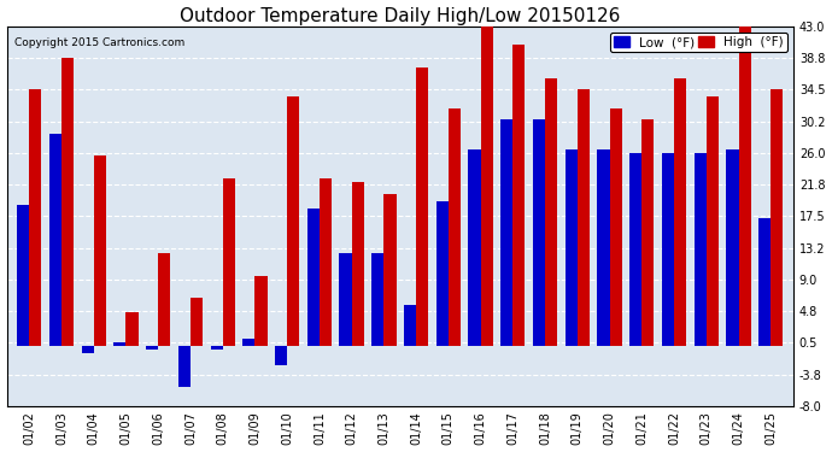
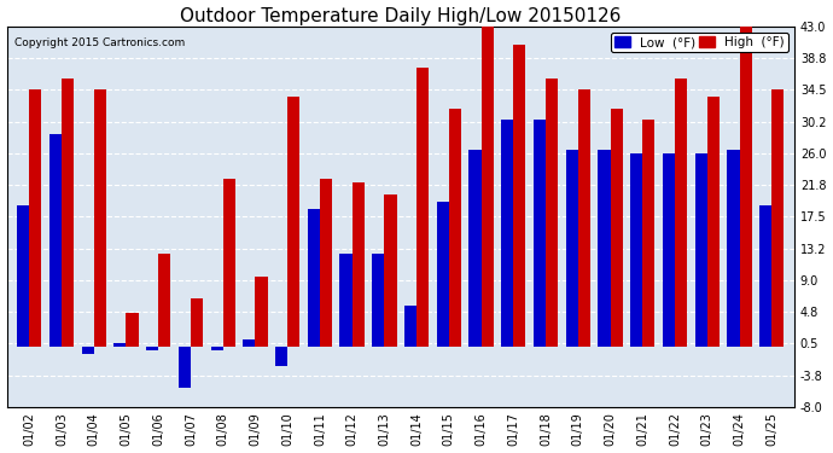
High (°F)/01/03: 38.8 -> 36.0
High (°F)/01/04: 25.6 -> 34.5
Low (°F)/01/25: 17.2 -> 19.0
